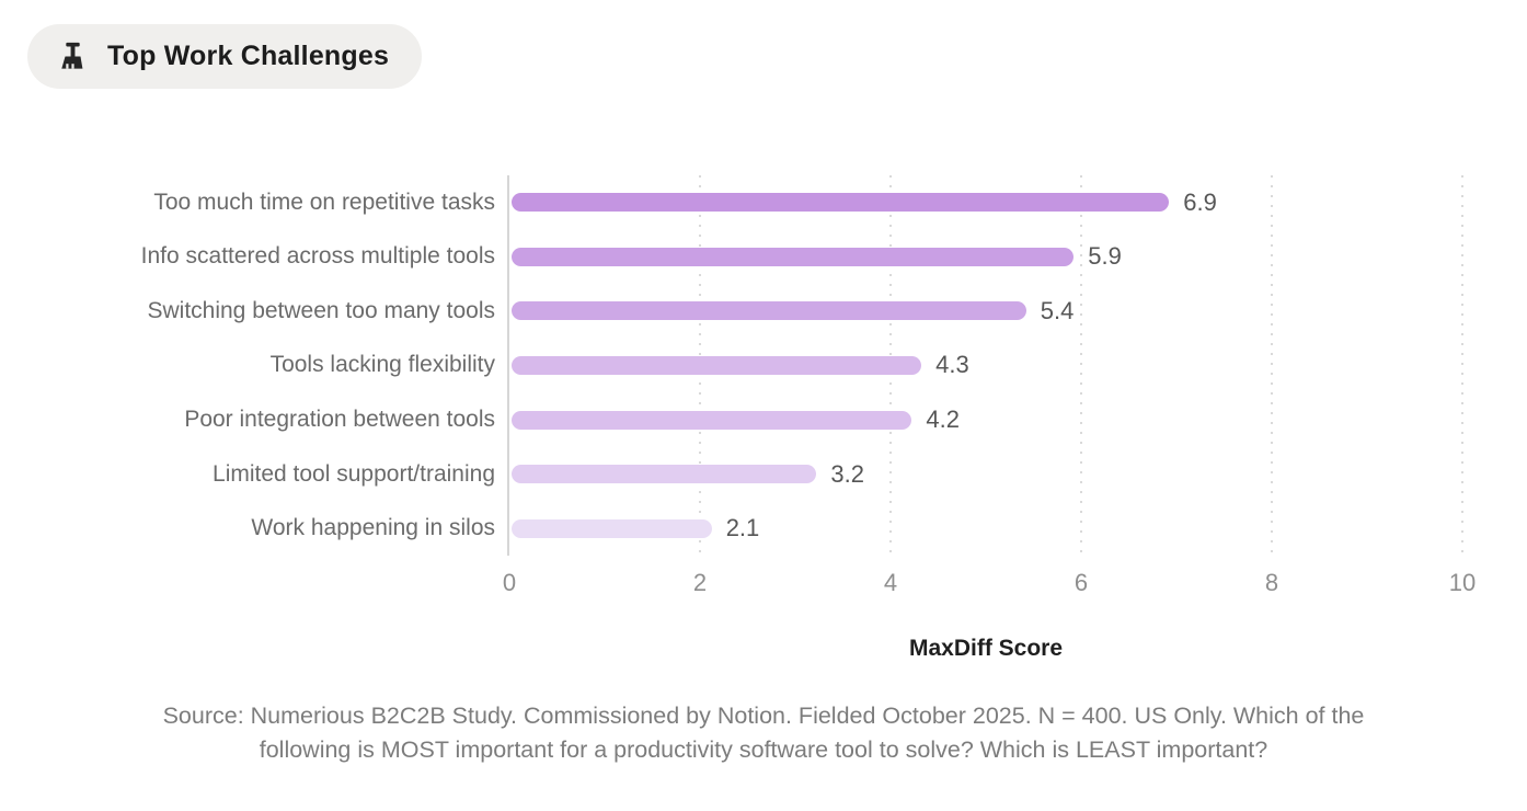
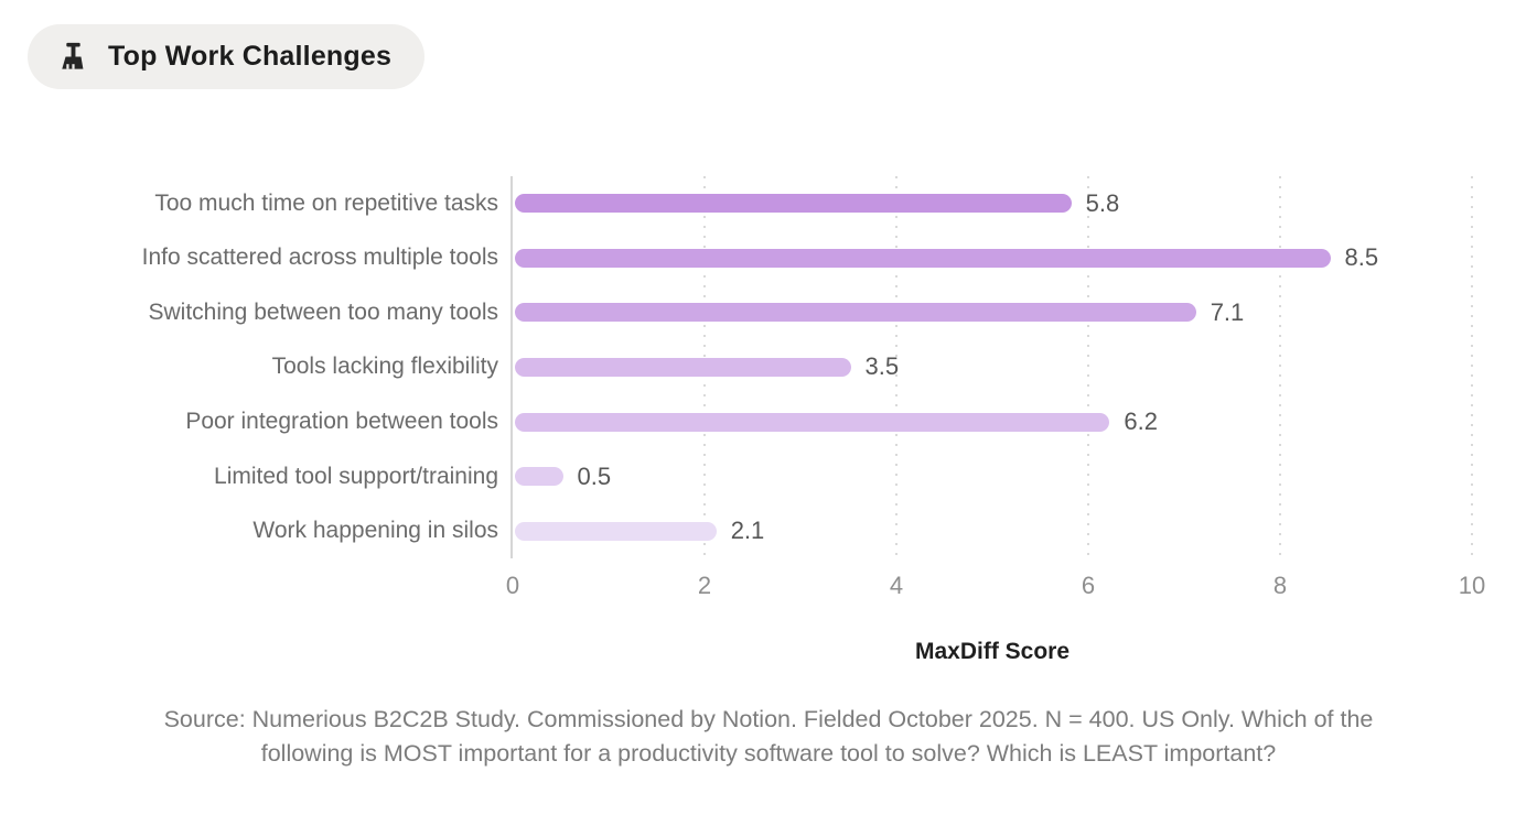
Too much time on repetitive tasks: 6.9 -> 5.8
Info scattered across multiple tools: 5.9 -> 8.5
Switching between too many tools: 5.4 -> 7.1
Tools lacking flexibility: 4.3 -> 3.5
Poor integration between tools: 4.2 -> 6.2
Limited tool support/training: 3.2 -> 0.5
